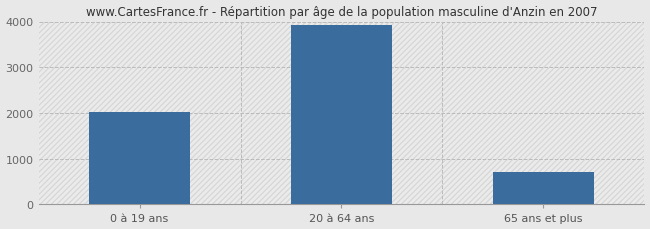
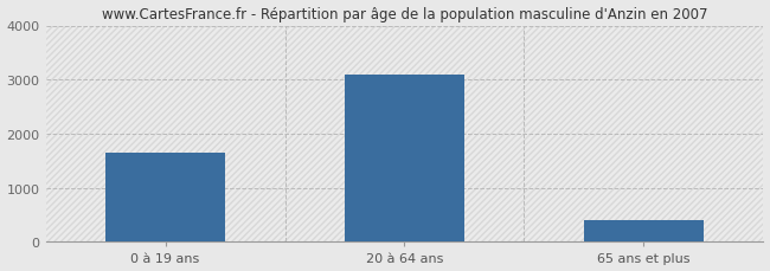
0 à 19 ans: 2030 -> 1650
20 à 64 ans: 3920 -> 3100
65 ans et plus: 710 -> 400
